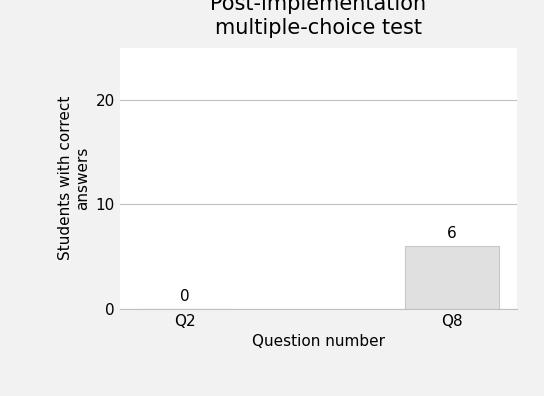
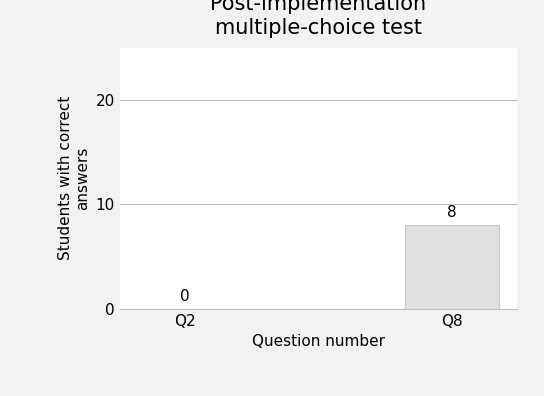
Q8: 6 -> 8
